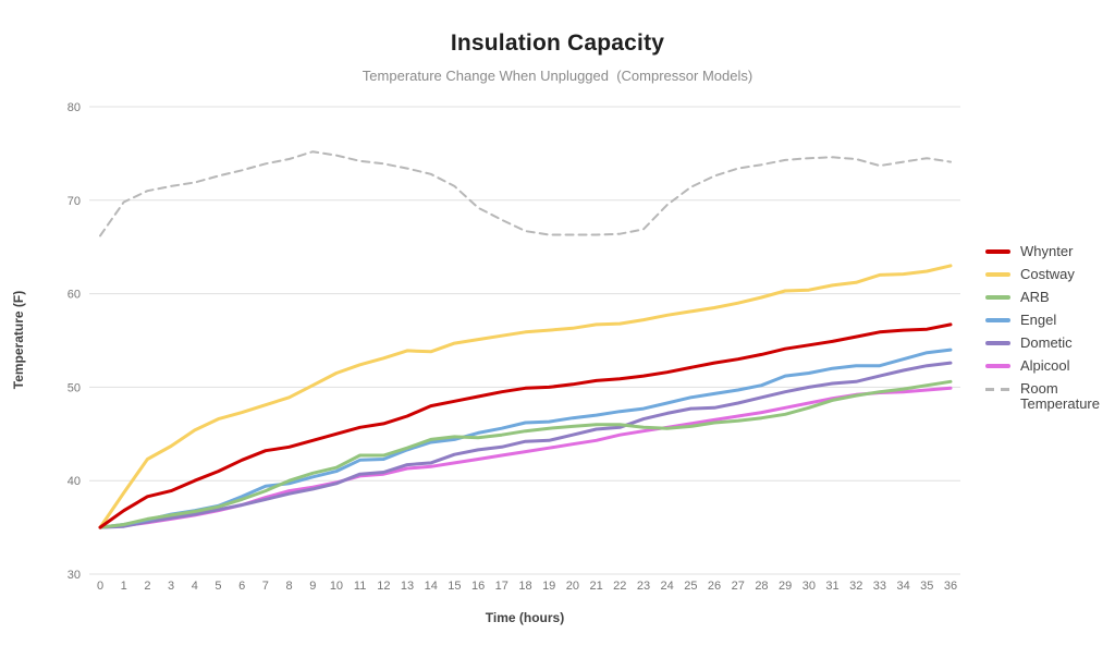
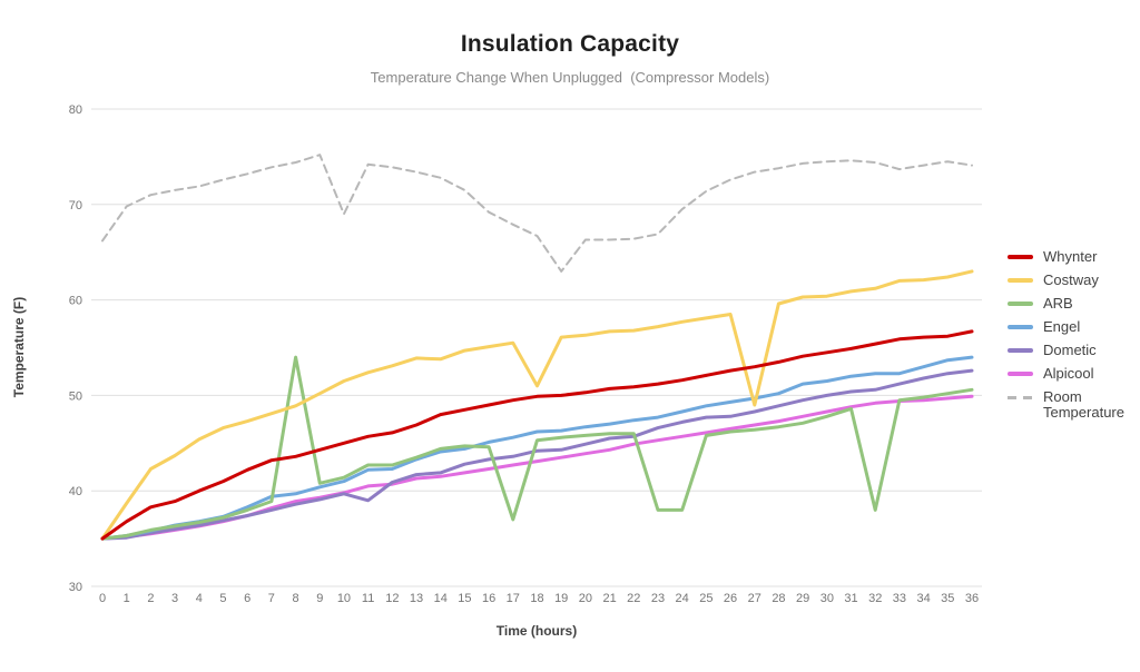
ARB/8: 40 -> 54
Room Temperature/10: 75 -> 69
Dometic/11: 41 -> 39
ARB/17: 45 -> 37
Costway/18: 56 -> 51
Room Temperature/19: 66 -> 63
ARB/23: 46 -> 38
ARB/24: 46 -> 38
Costway/27: 59 -> 49
ARB/32: 49 -> 38
